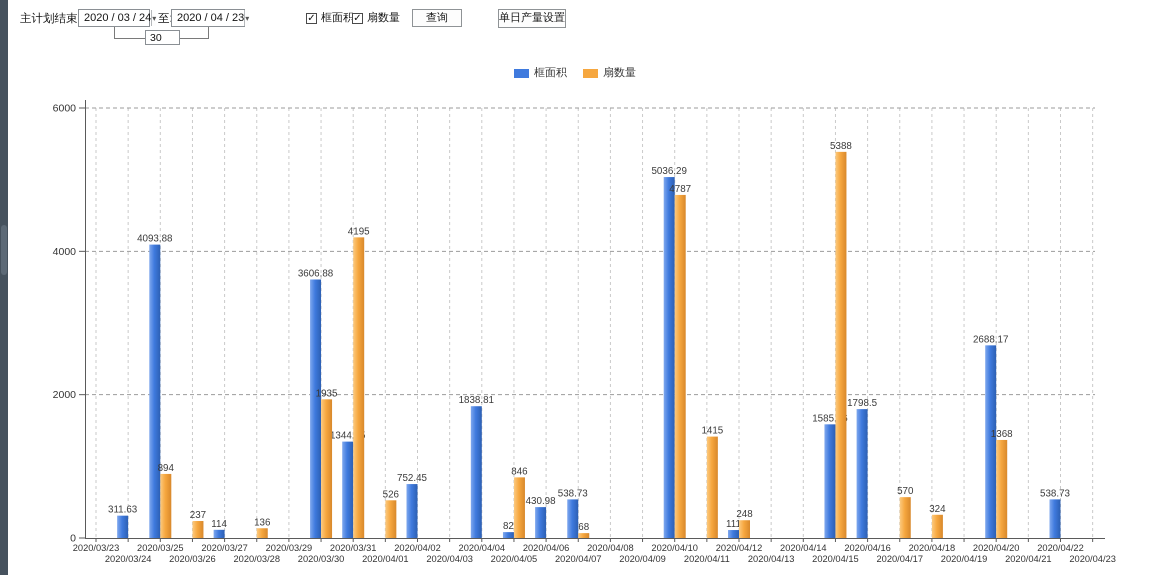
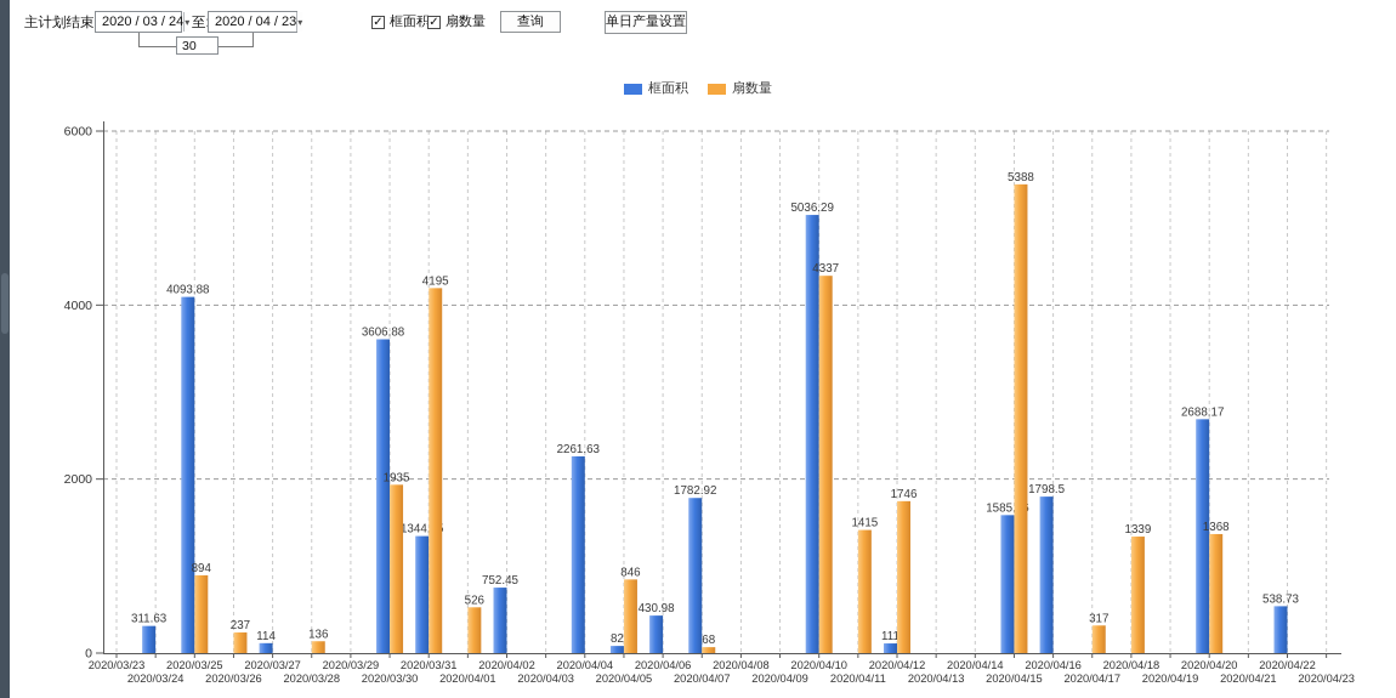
框面积/2020/04/04: 1838.81 -> 2261.63
框面积/2020/04/07: 538.73 -> 1782.92
扇数量/2020/04/10: 4787 -> 4337
扇数量/2020/04/12: 248 -> 1746
扇数量/2020/04/17: 570 -> 317
扇数量/2020/04/18: 324 -> 1339
